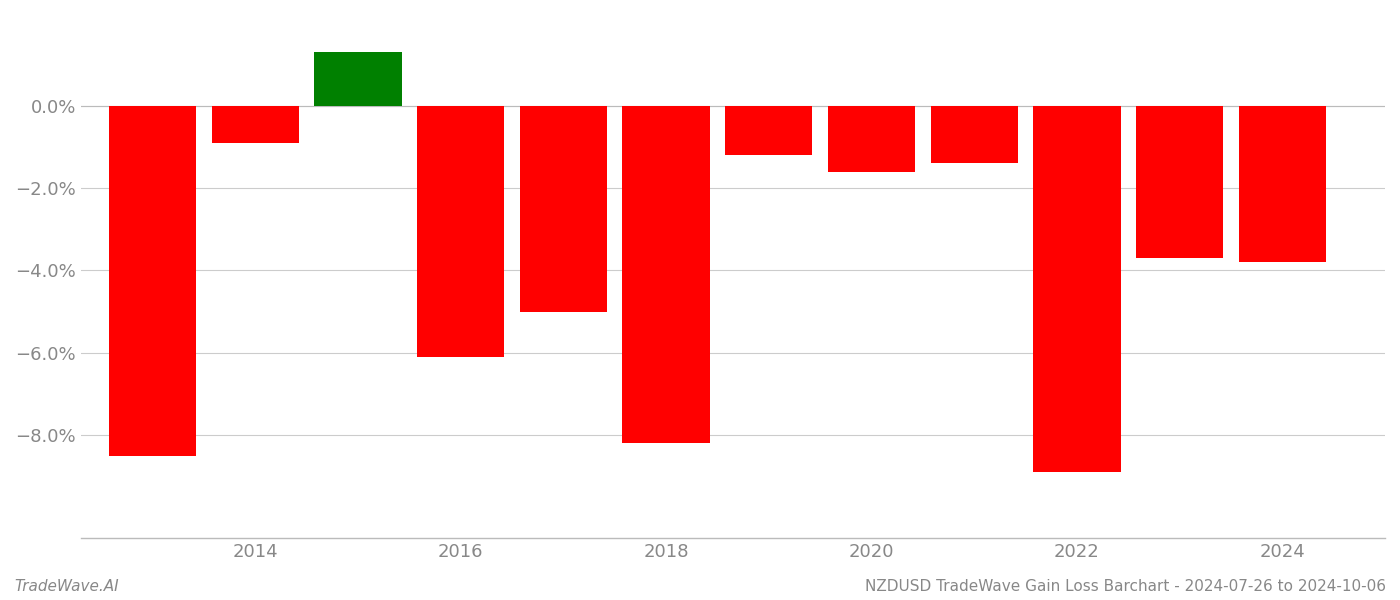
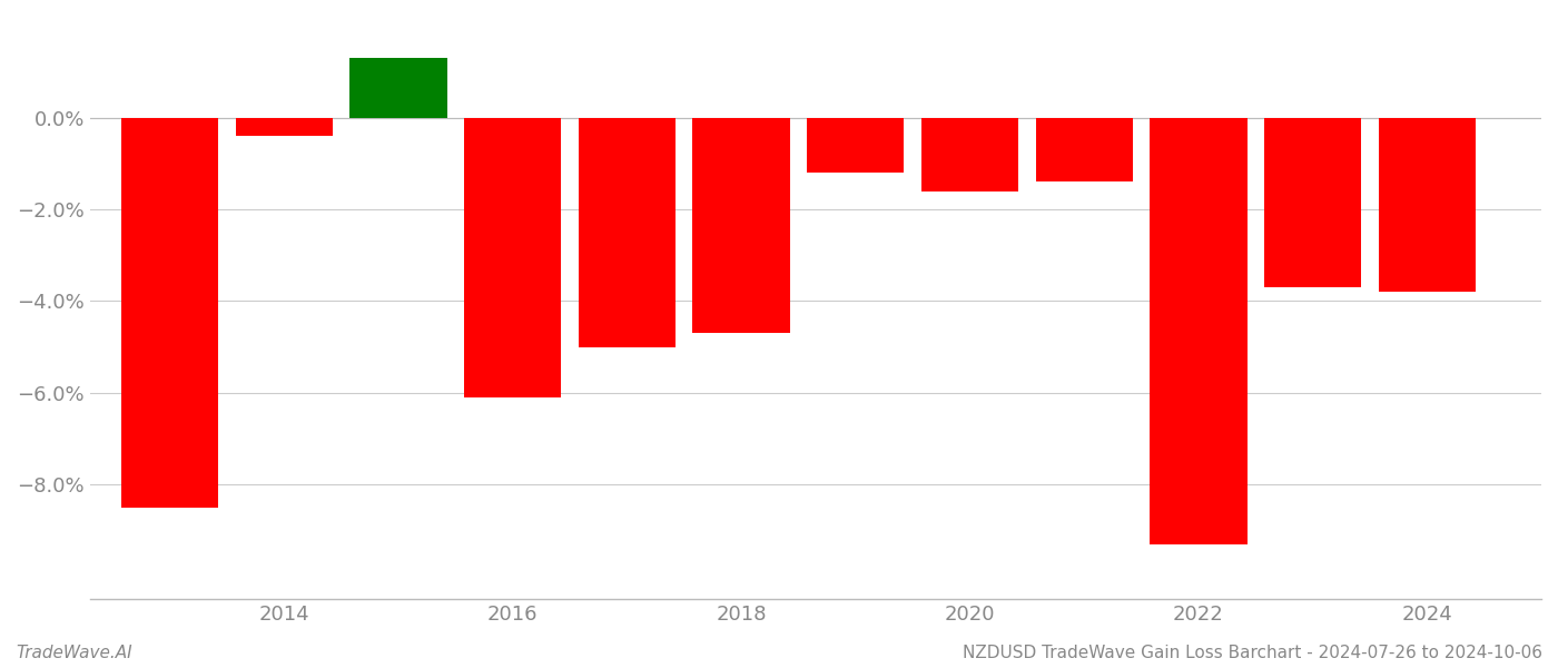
2014: -0.9% -> -0.4%
2018: -8.2% -> -4.7%
2022: -8.9% -> -9.3%
